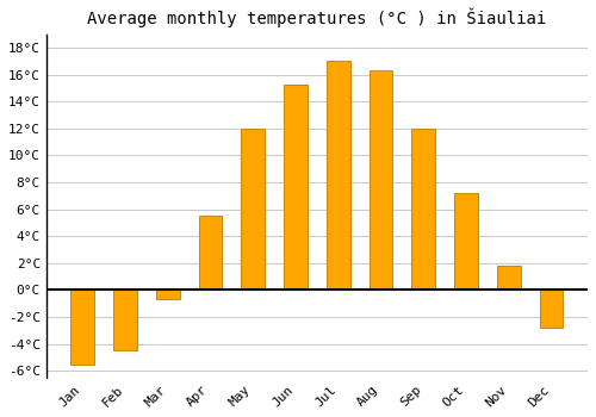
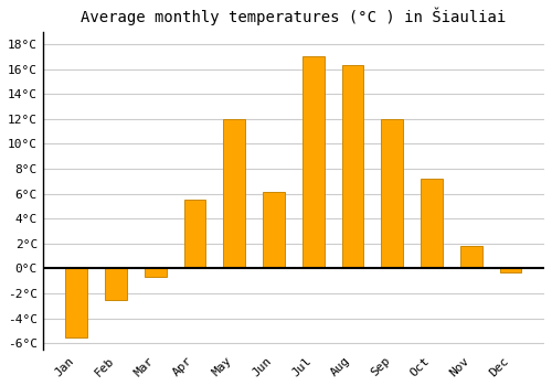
Feb: -4.5°C -> -2.5°C
Jun: 15.3°C -> 6.1°C
Dec: -2.8°C -> -0.3°C
